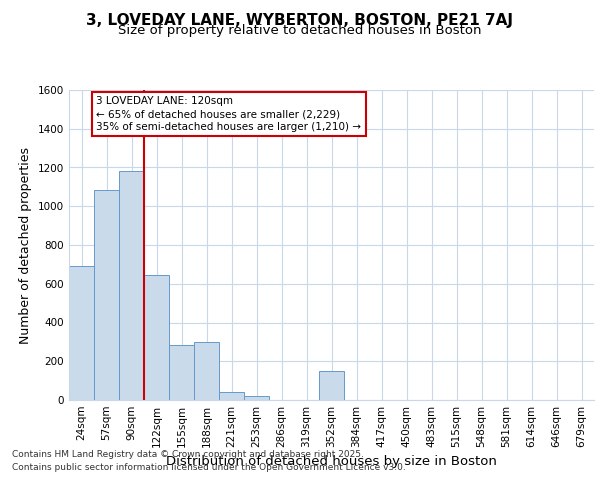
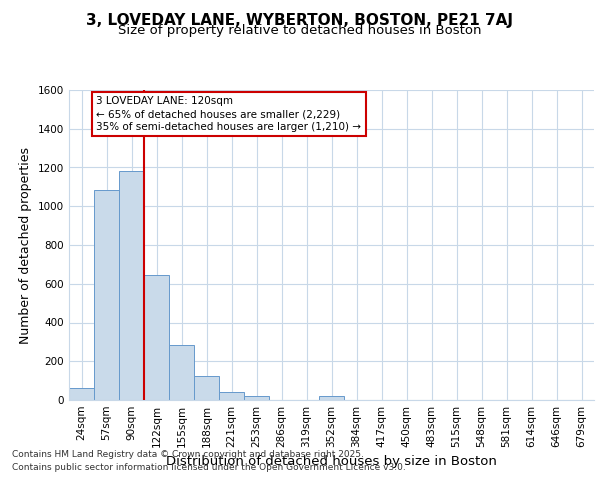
24sqm: 690 -> 60
188sqm: 300 -> 120
352sqm: 150 -> 20
